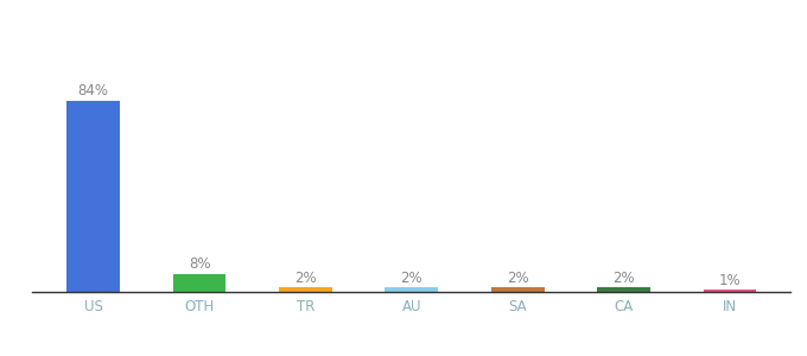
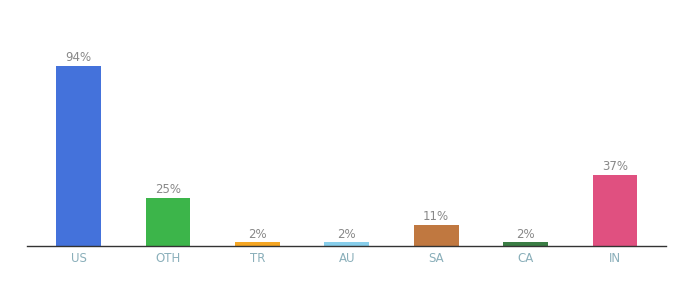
US: 84% -> 94%
OTH: 8% -> 25%
SA: 2% -> 11%
IN: 1% -> 37%
